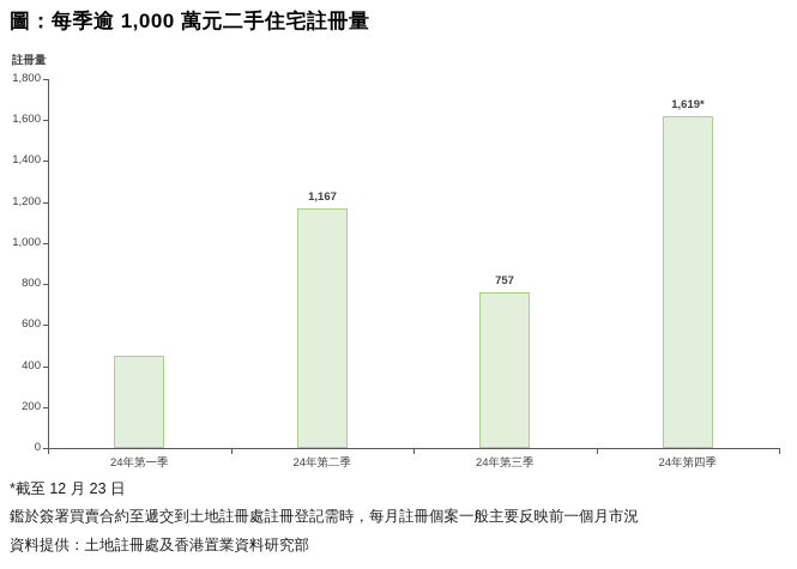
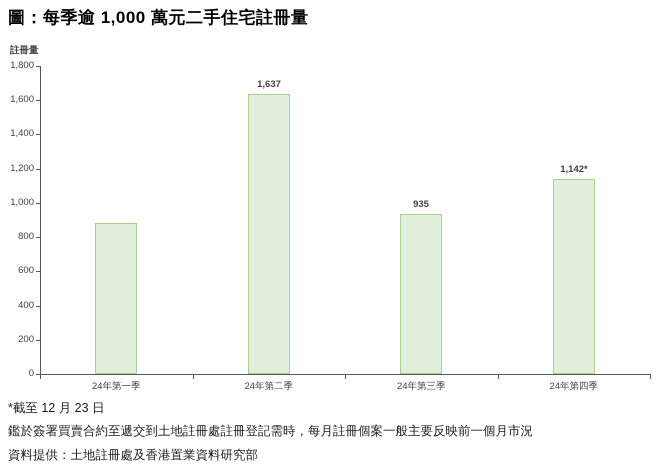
24年第一季: 450 -> 880
24年第二季: 1,167 -> 1,637
24年第三季: 757 -> 935
24年第四季: 1,619 -> 1,142
